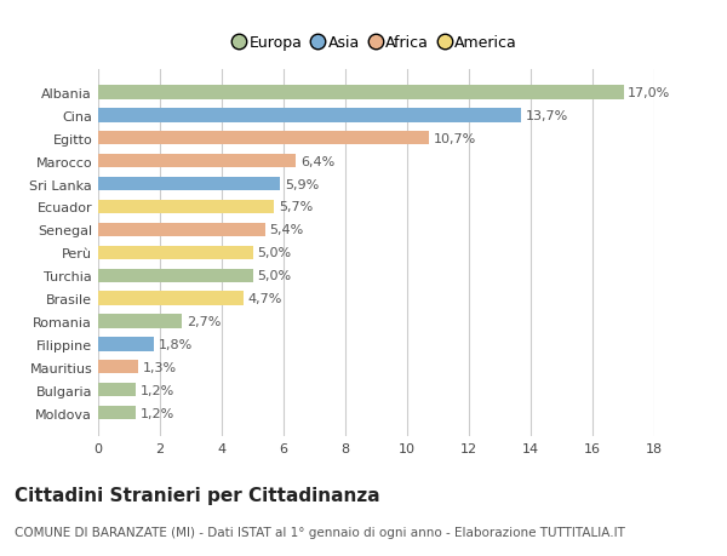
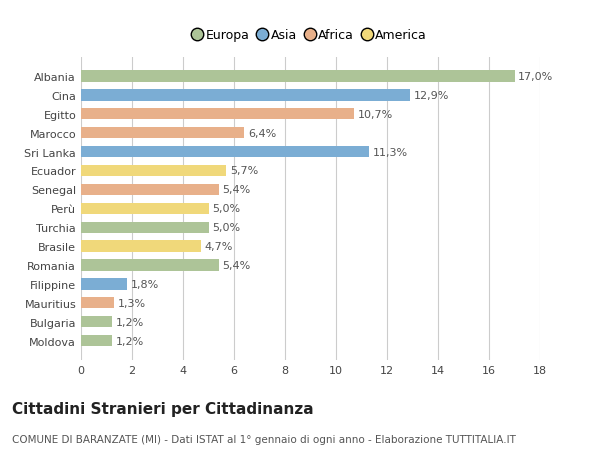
Cina: 13,7% -> 12,9%
Sri Lanka: 5,9% -> 11,3%
Romania: 2,7% -> 5,4%
